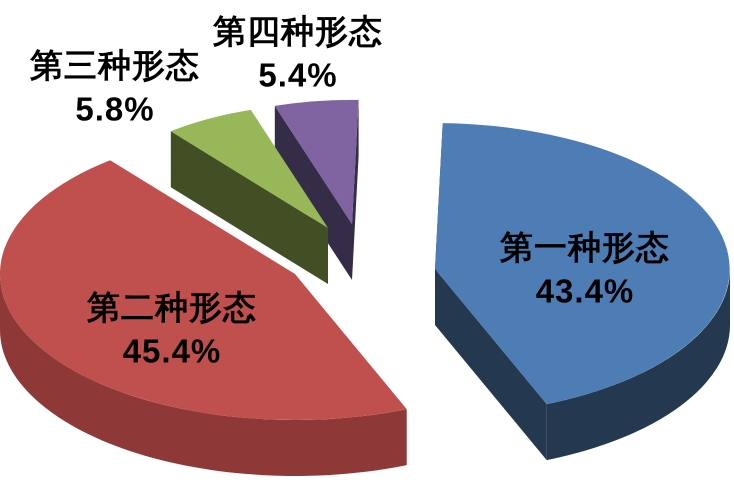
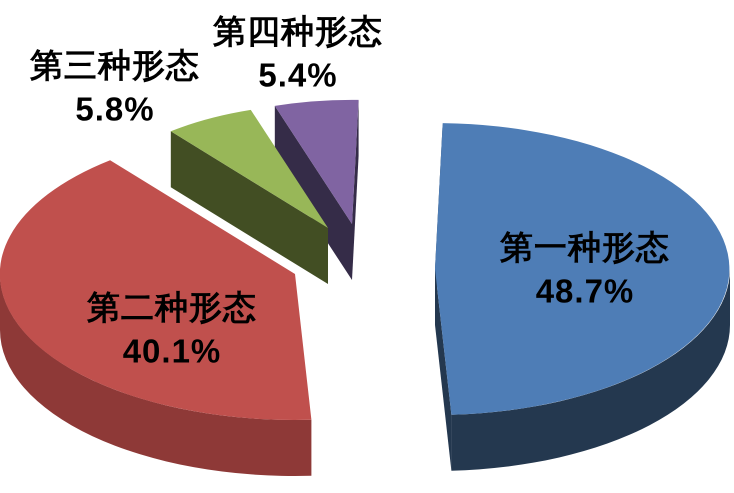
第一种形态: 43.4% -> 48.7%
第二种形态: 45.4% -> 40.1%
